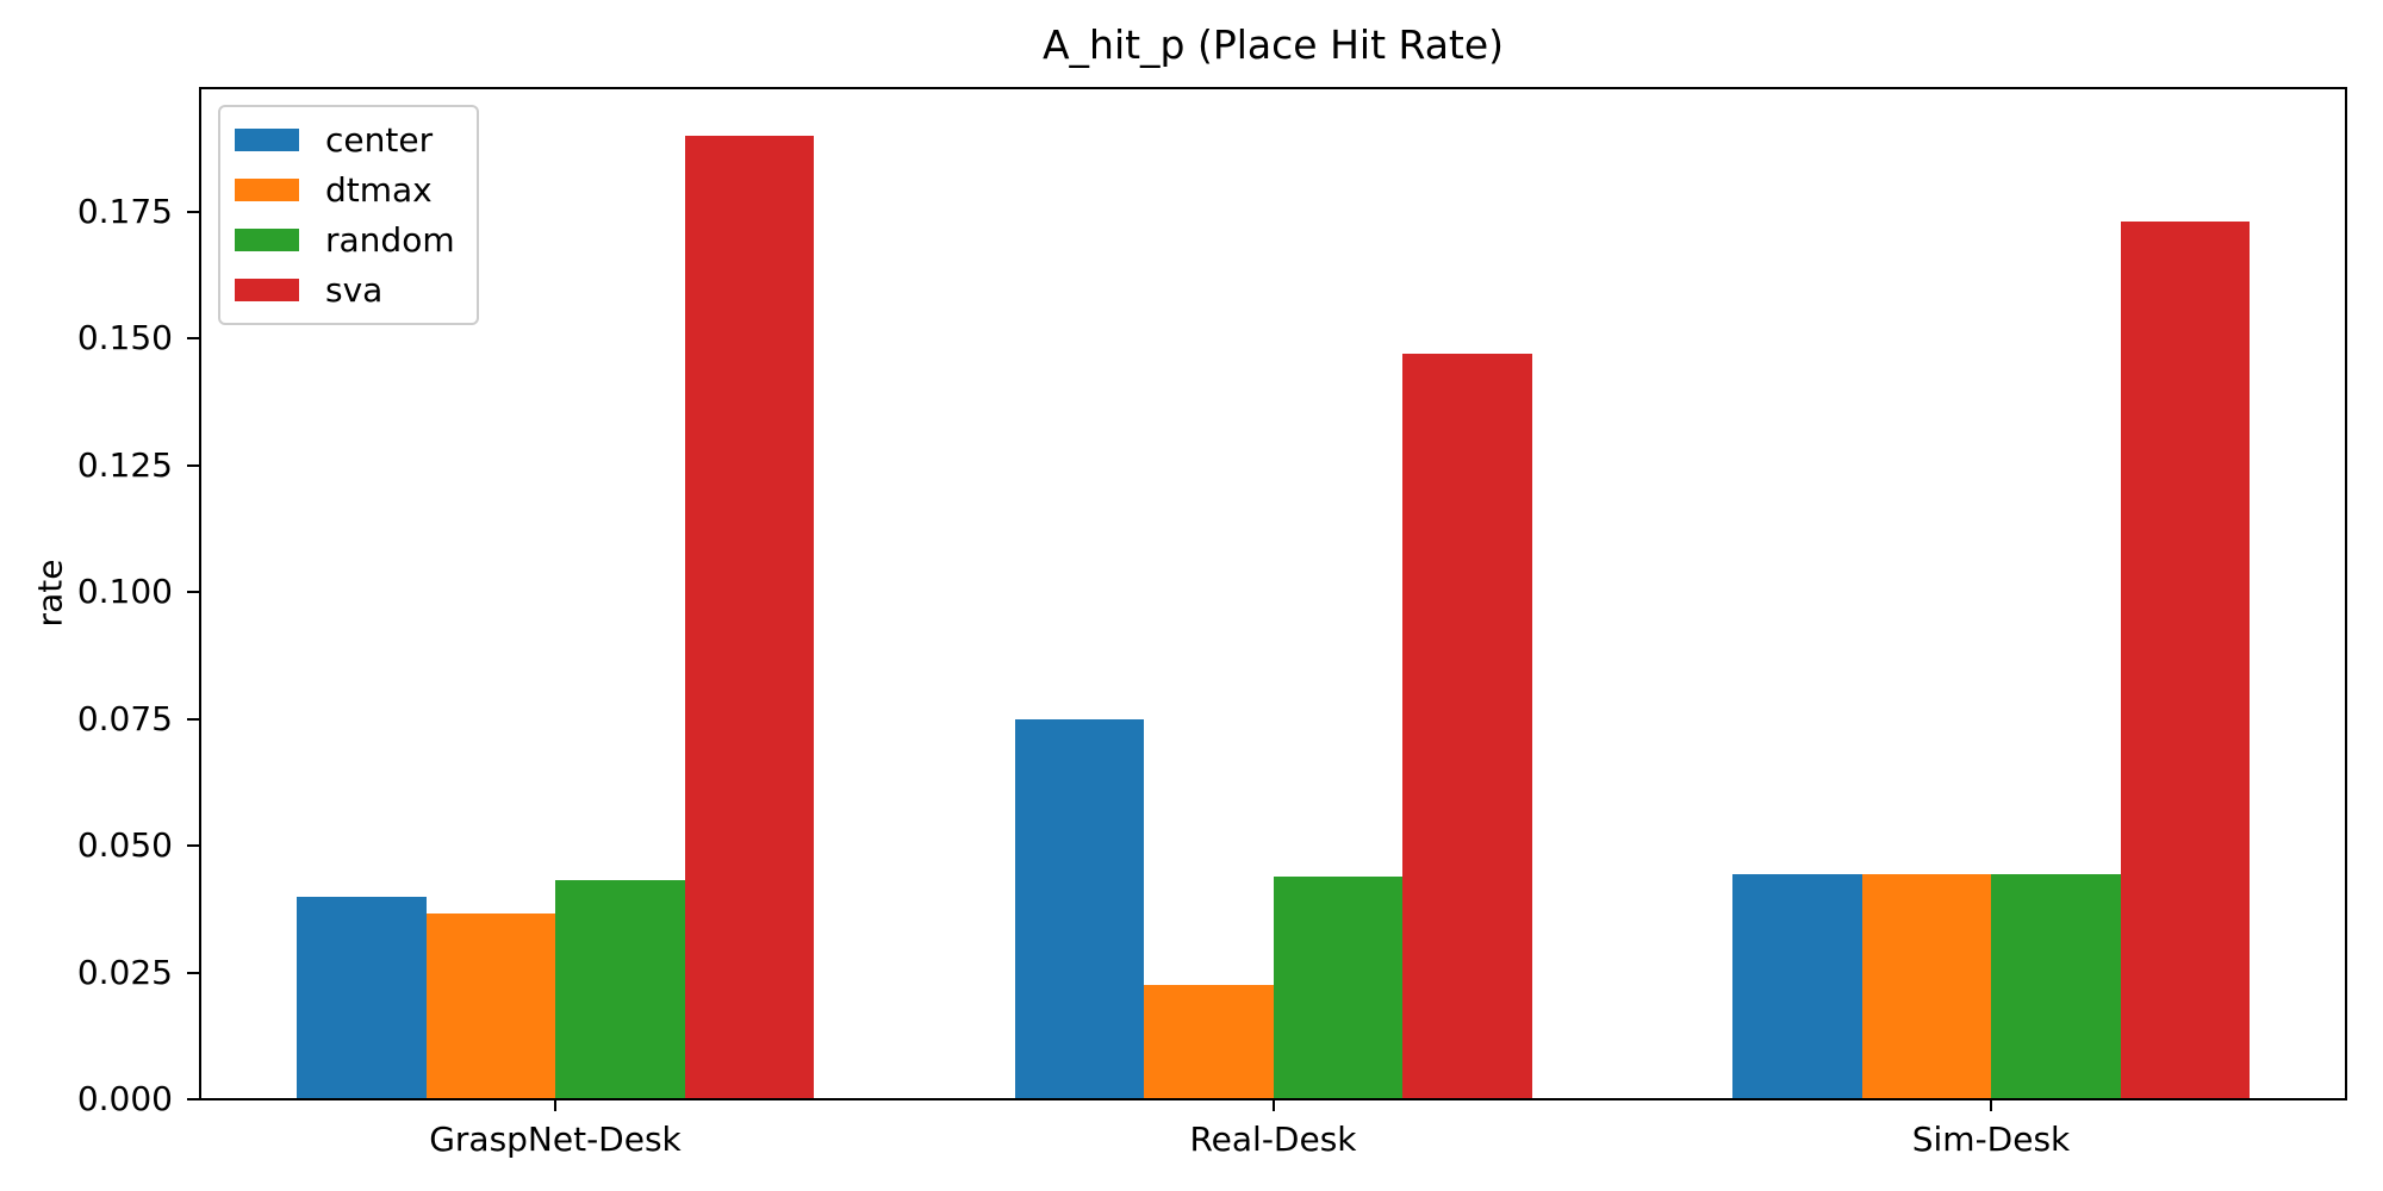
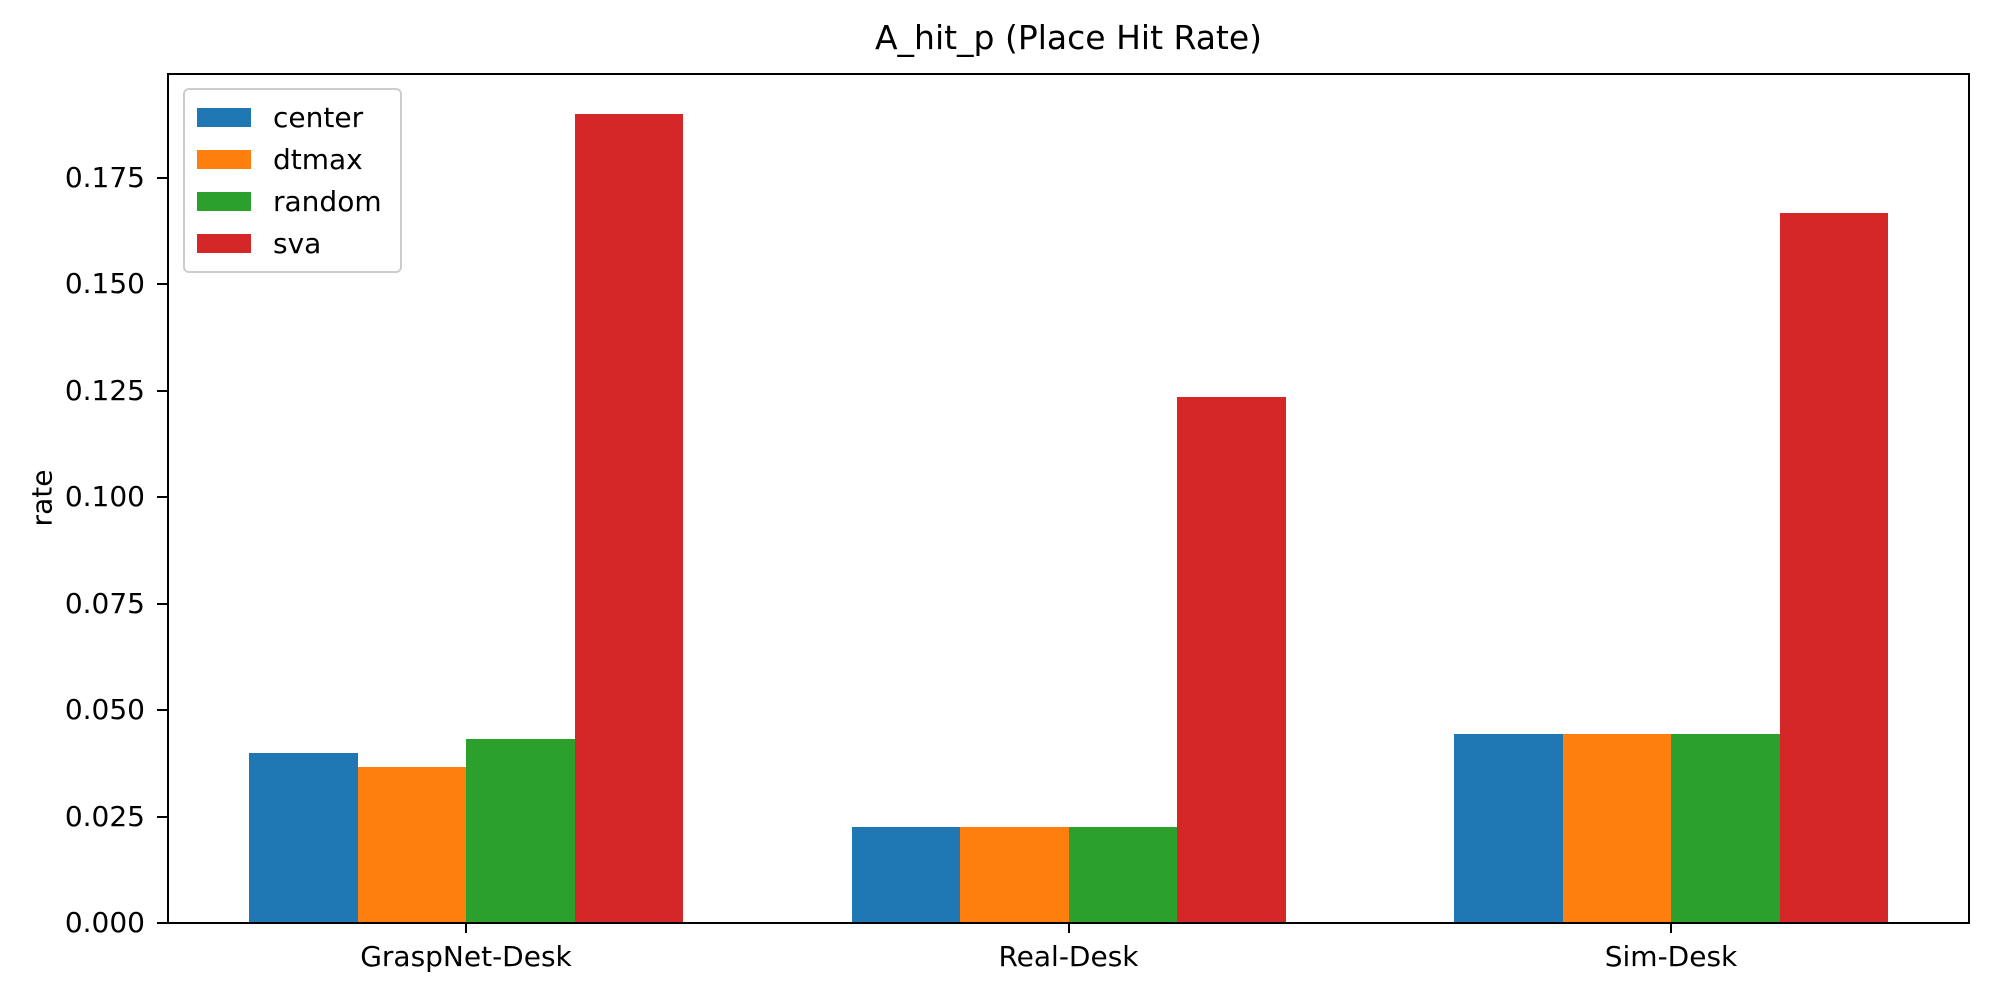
center/Real-Desk: 0.075 -> 0.022
random/Real-Desk: 0.044 -> 0.022
sva/Real-Desk: 0.147 -> 0.124
sva/Sim-Desk: 0.173 -> 0.167
